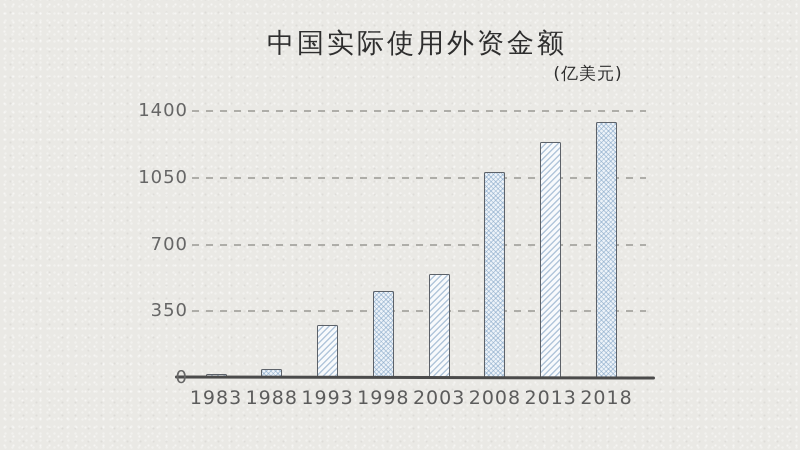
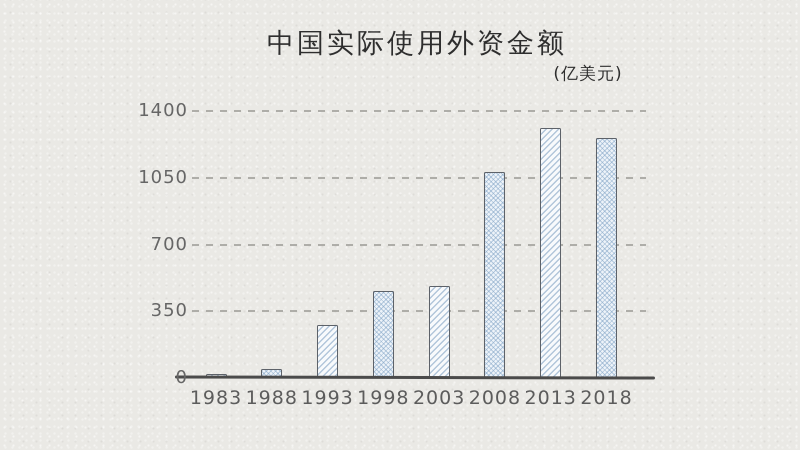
2003: 540 -> 480
2013: 1240 -> 1310
2018: 1340 -> 1260
